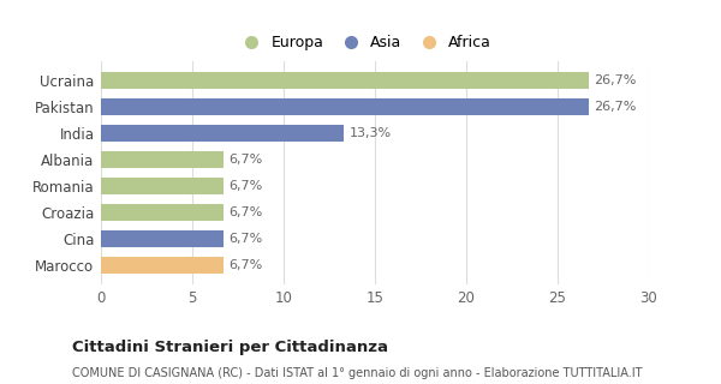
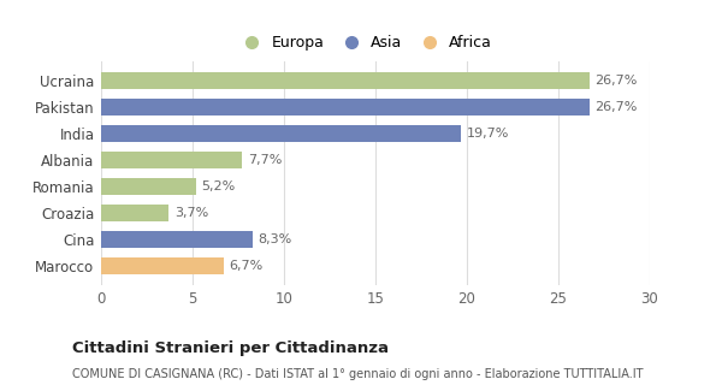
India: 13,3% -> 19,7%
Albania: 6,7% -> 7,7%
Romania: 6,7% -> 5,2%
Croazia: 6,7% -> 3,7%
Cina: 6,7% -> 8,3%
